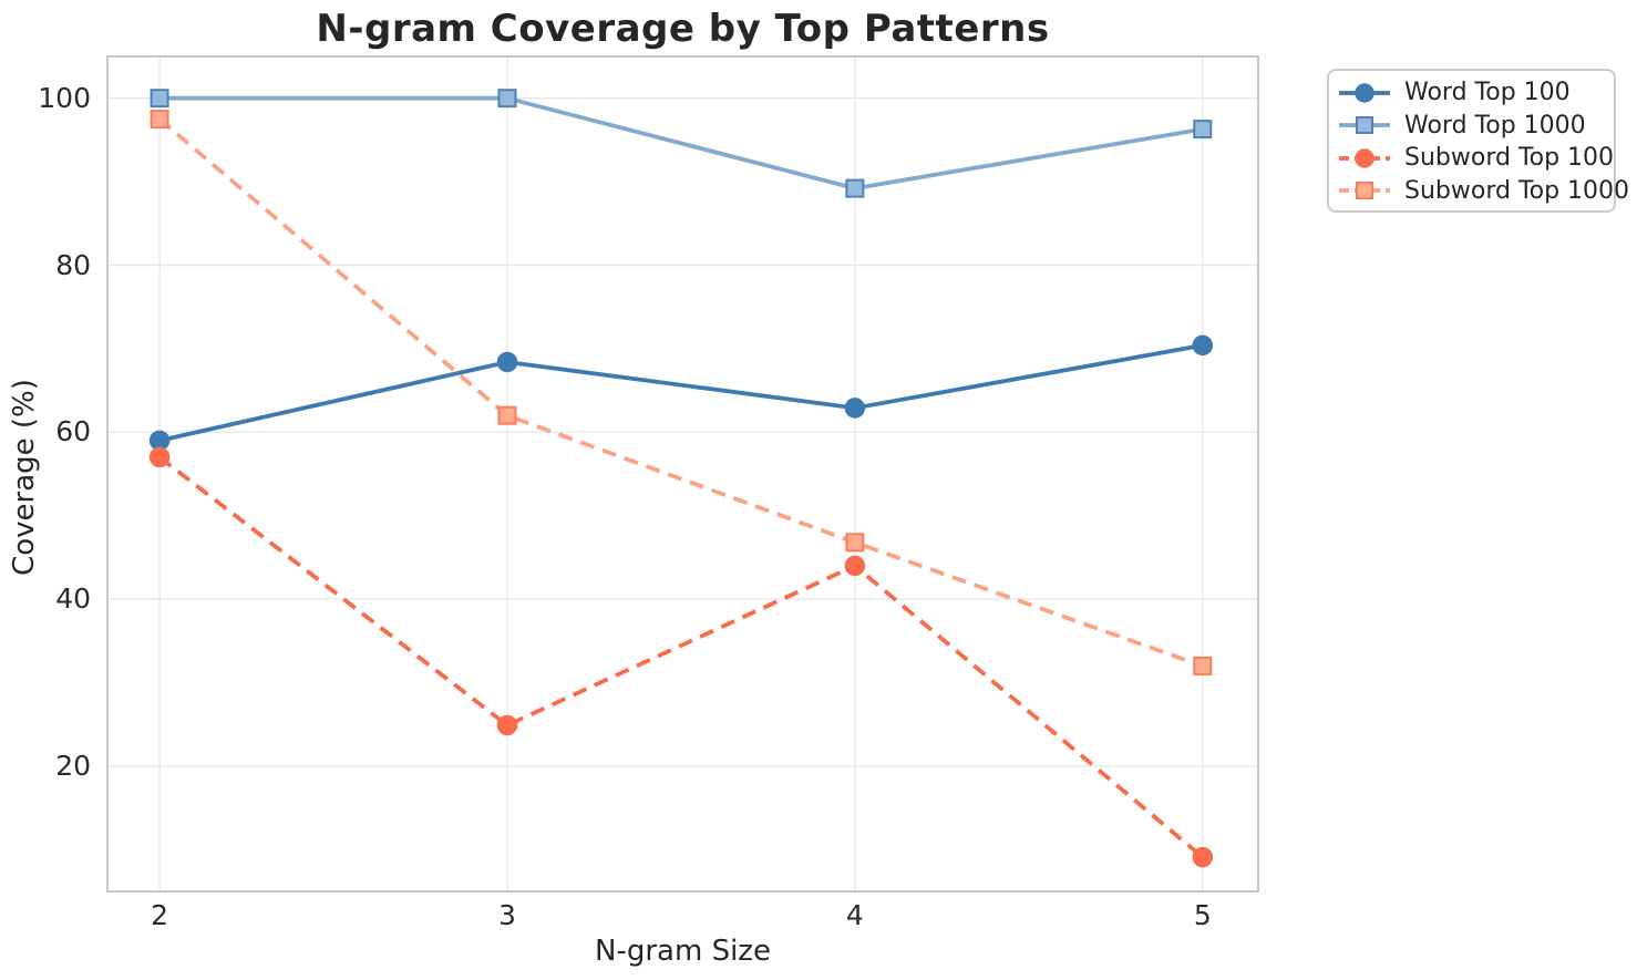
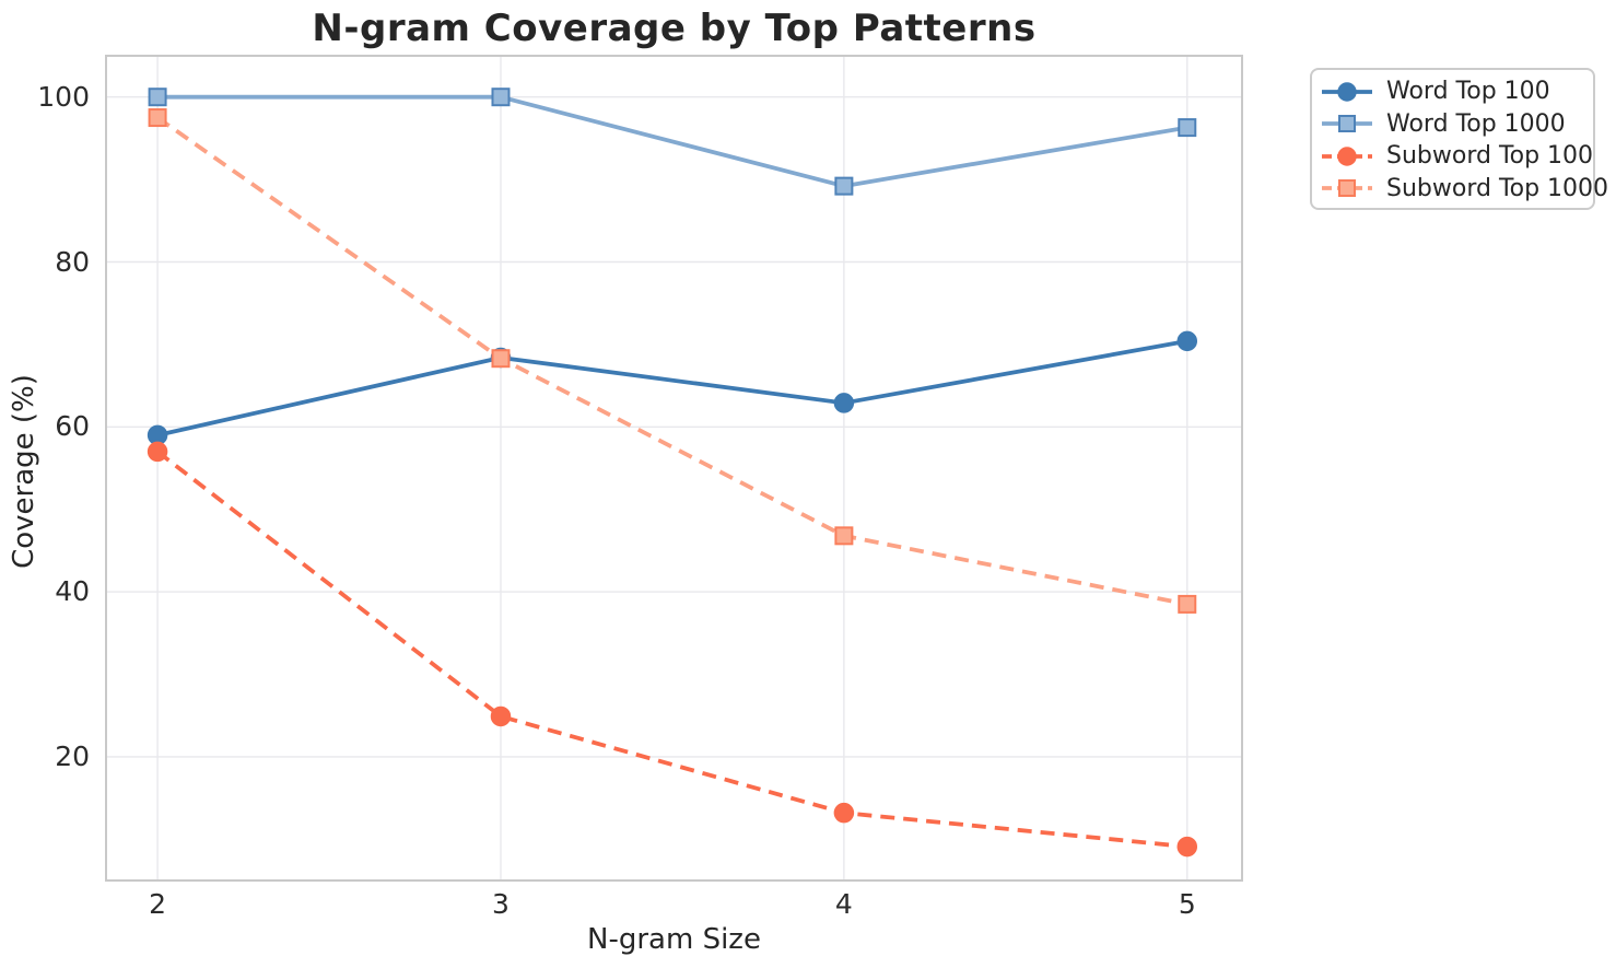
Subword Top 1000/3: 62 -> 68
Subword Top 100/4: 44 -> 13
Subword Top 1000/5: 32 -> 38
